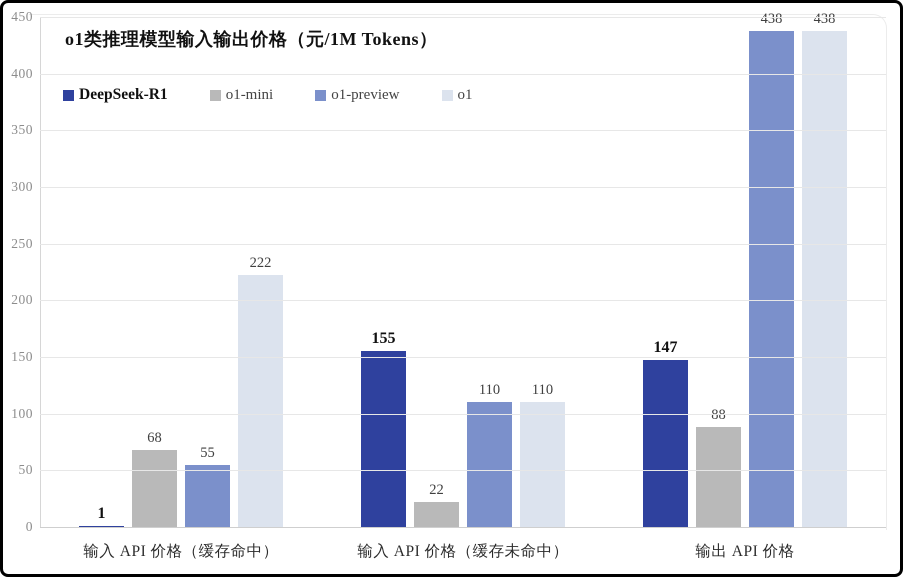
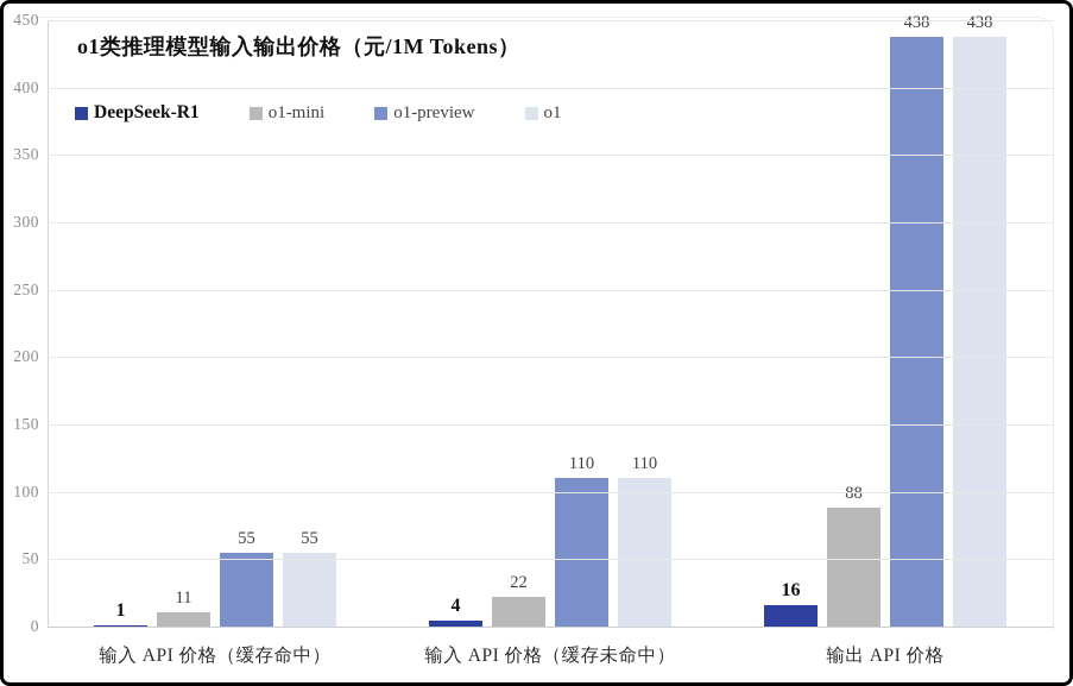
o1-mini/输入 API 价格（缓存命中）: 68 -> 11
o1/输入 API 价格（缓存命中）: 222 -> 55
DeepSeek-R1/输入 API 价格（缓存未命中）: 155 -> 4
DeepSeek-R1/输出 API 价格: 147 -> 16
